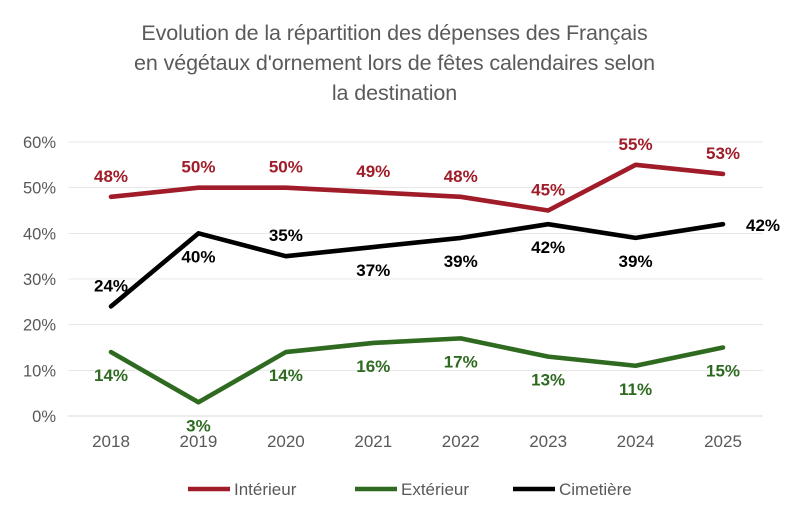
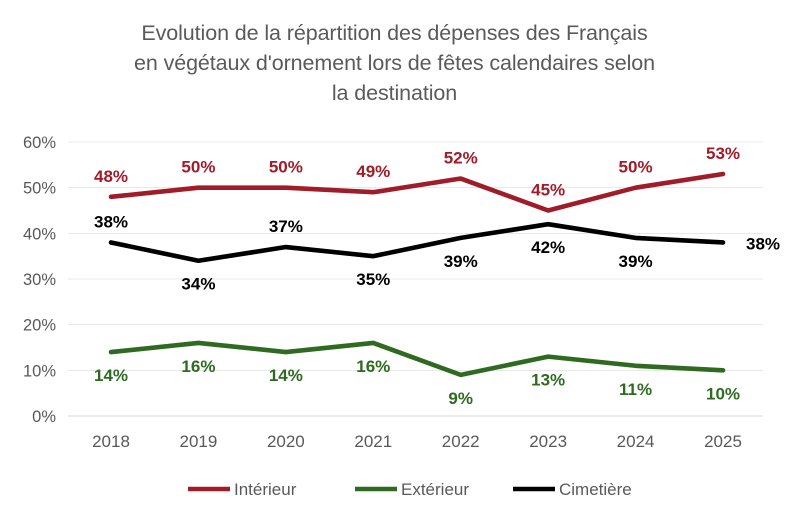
Cimetière/2018: 24% -> 38%
Extérieur/2019: 3% -> 16%
Cimetière/2019: 40% -> 34%
Cimetière/2020: 35% -> 37%
Cimetière/2021: 37% -> 35%
Intérieur/2022: 48% -> 52%
Extérieur/2022: 17% -> 9%
Intérieur/2024: 55% -> 50%
Extérieur/2025: 15% -> 10%
Cimetière/2025: 42% -> 38%
